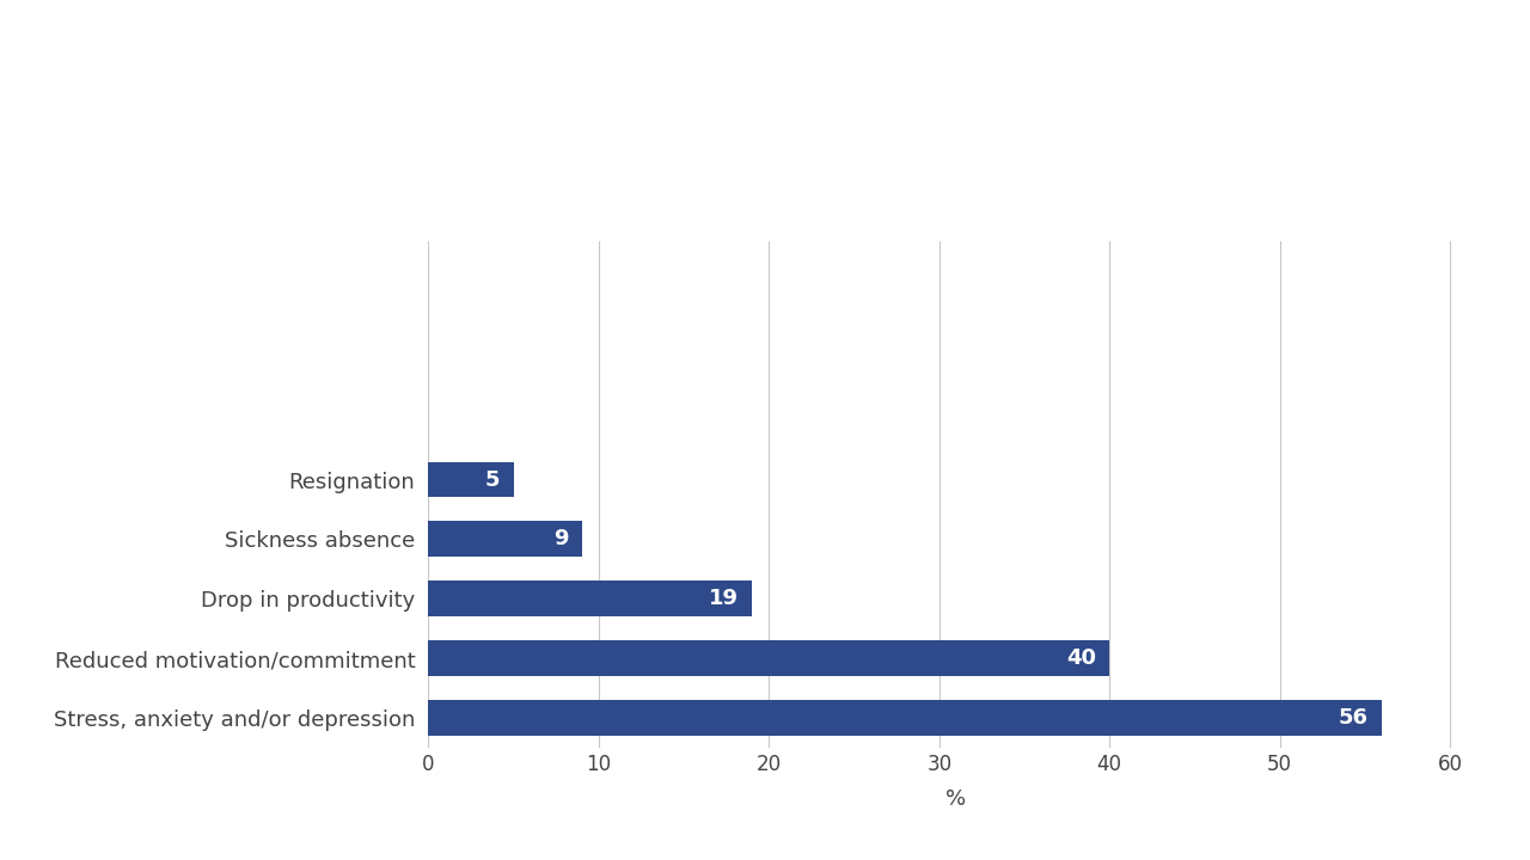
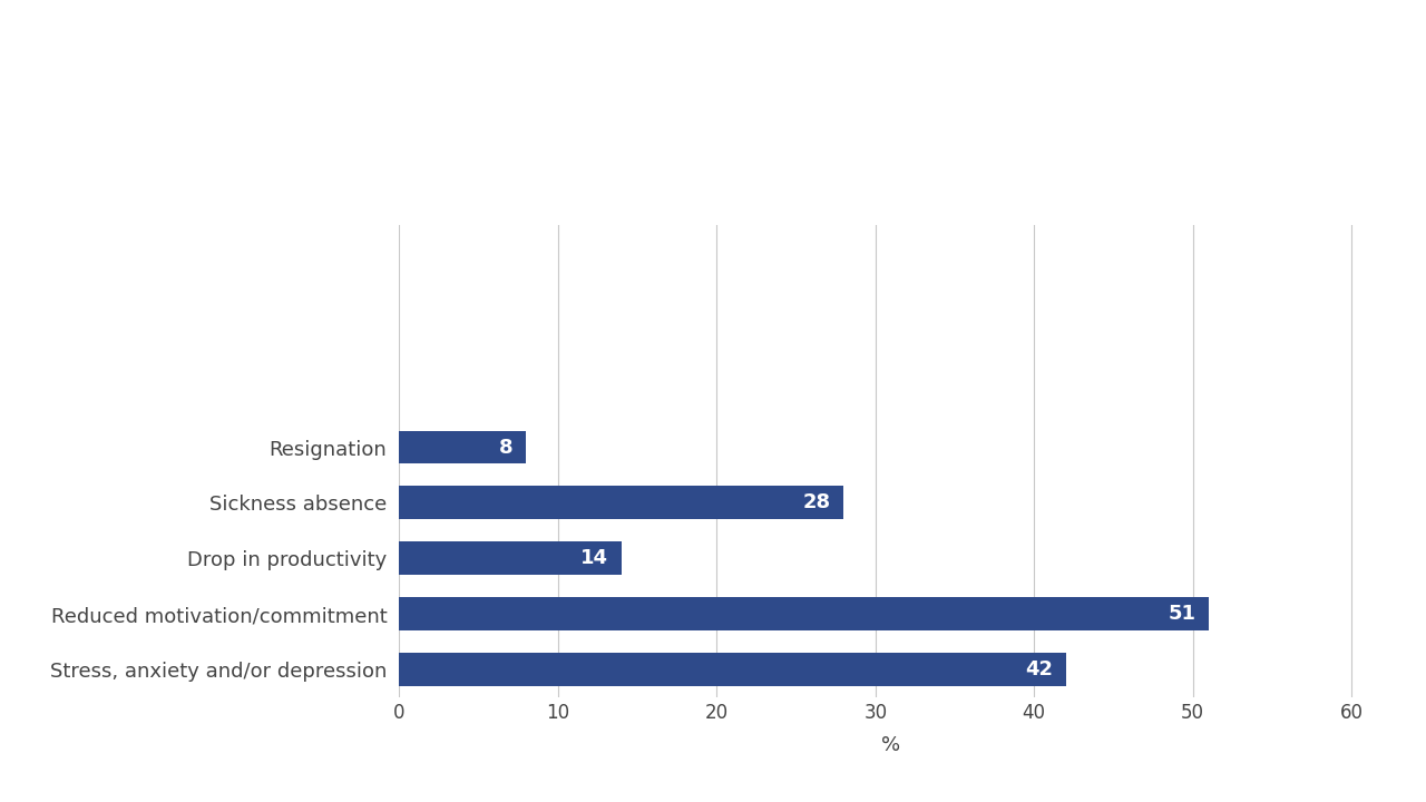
Resignation: 5 -> 8
Sickness absence: 9 -> 28
Drop in productivity: 19 -> 14
Reduced motivation/commitment: 40 -> 51
Stress, anxiety and/or depression: 56 -> 42
